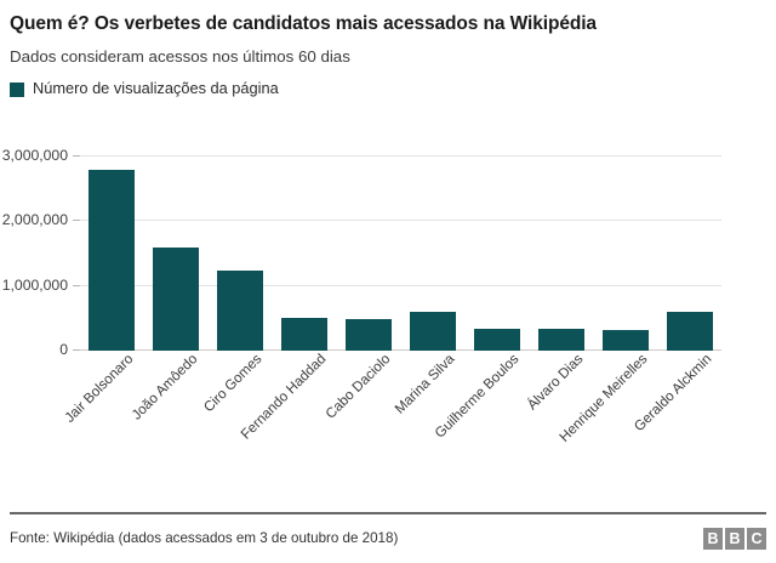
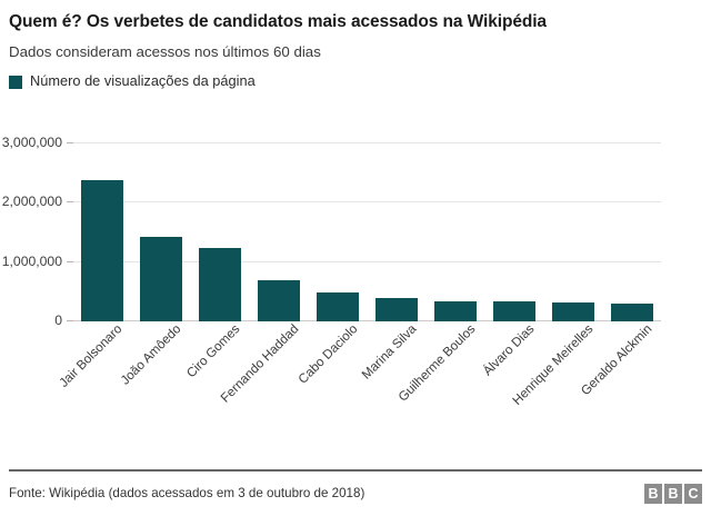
Jair Bolsonaro: 2800000 -> 2400000
João Amôedo: 1600000 -> 1400000
Fernando Haddad: 500000 -> 700000
Marina Silva: 600000 -> 400000
Geraldo Alckmin: 600000 -> 300000
